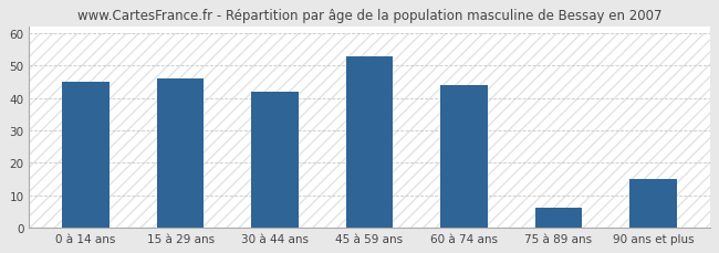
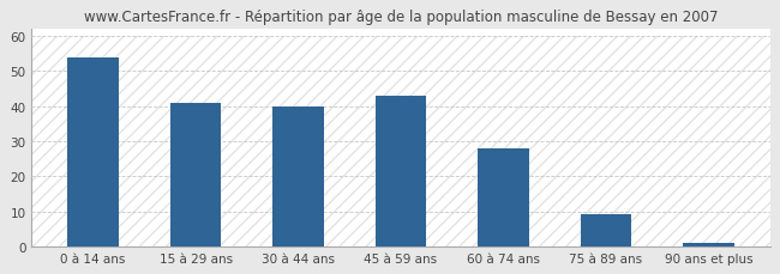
0 à 14 ans: 45 -> 54
15 à 29 ans: 46 -> 41
30 à 44 ans: 42 -> 40
45 à 59 ans: 53 -> 43
60 à 74 ans: 44 -> 28
75 à 89 ans: 6 -> 9
90 ans et plus: 15 -> 1
